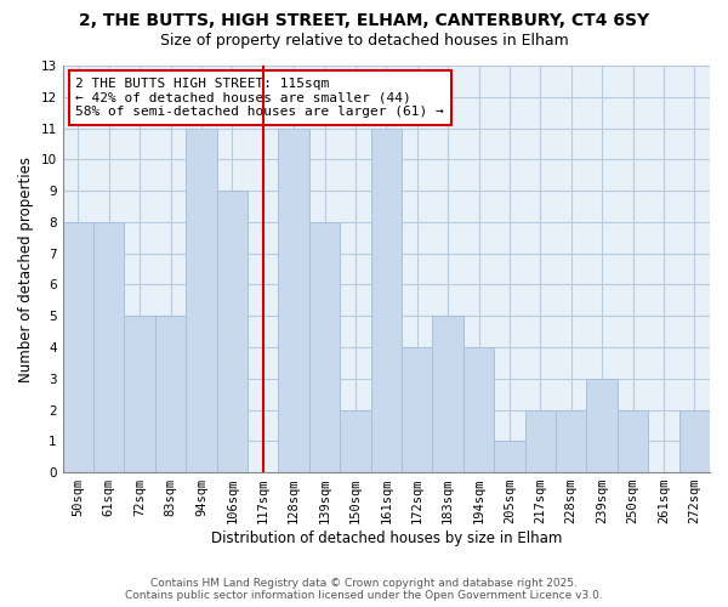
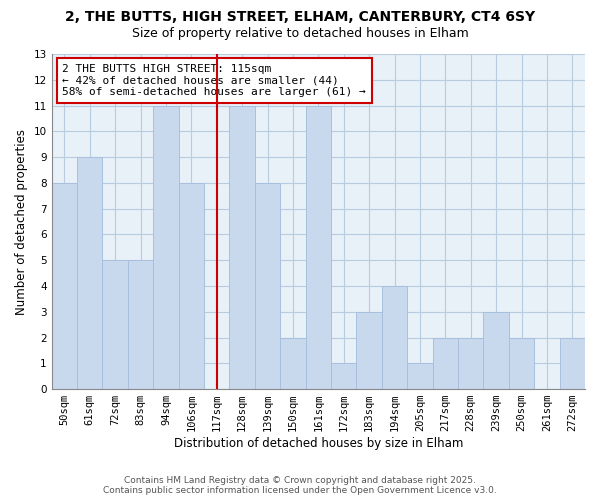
61sqm: 8 -> 9
106sqm: 9 -> 8
172sqm: 4 -> 1
183sqm: 5 -> 3
